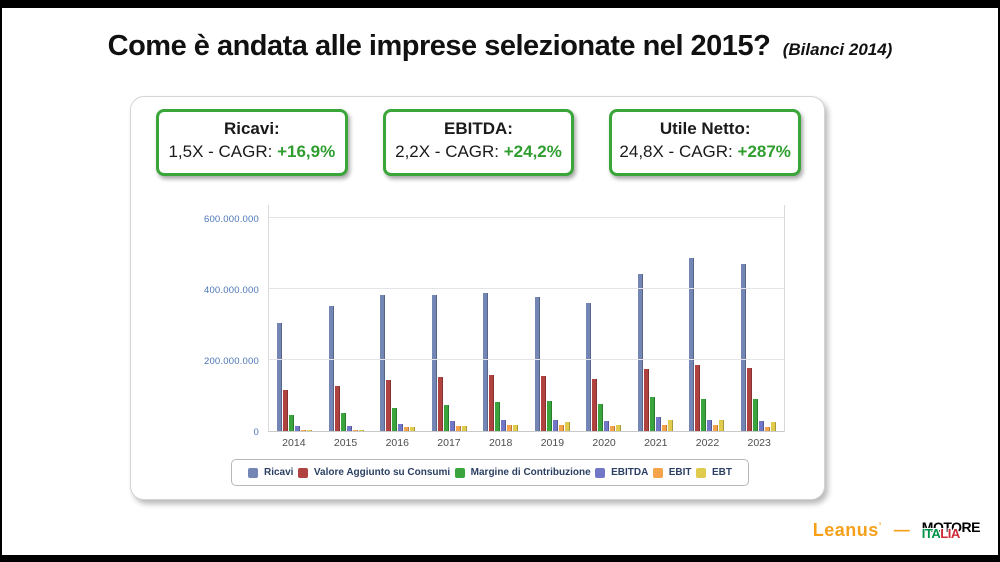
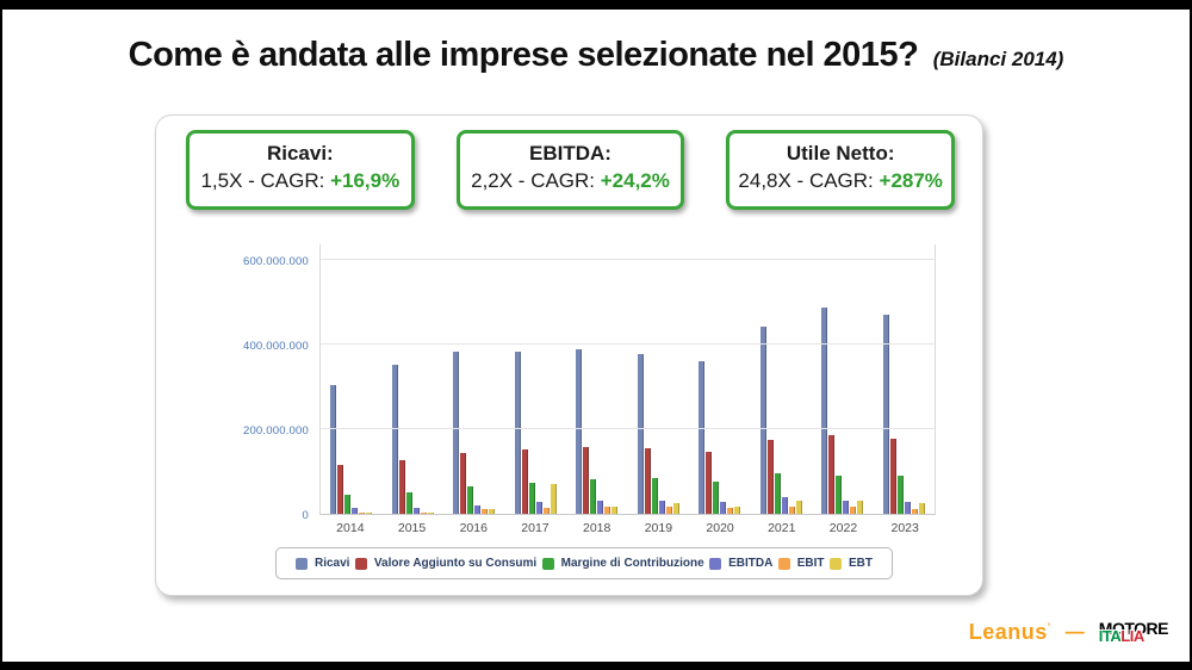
EBT/2017: 10000000 -> 70000000
